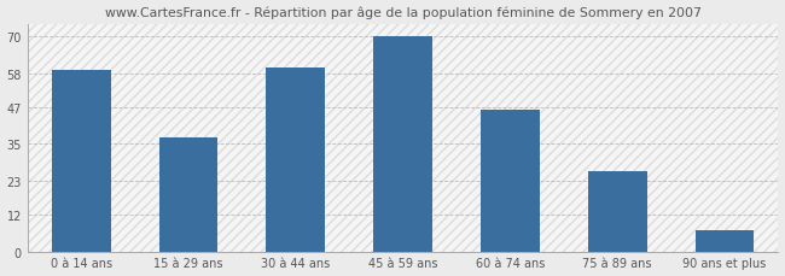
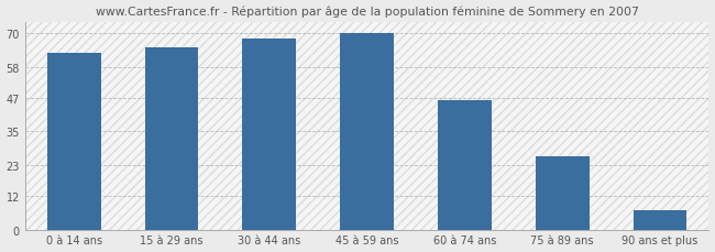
0 à 14 ans: 59 -> 63
15 à 29 ans: 37 -> 65
30 à 44 ans: 60 -> 68
